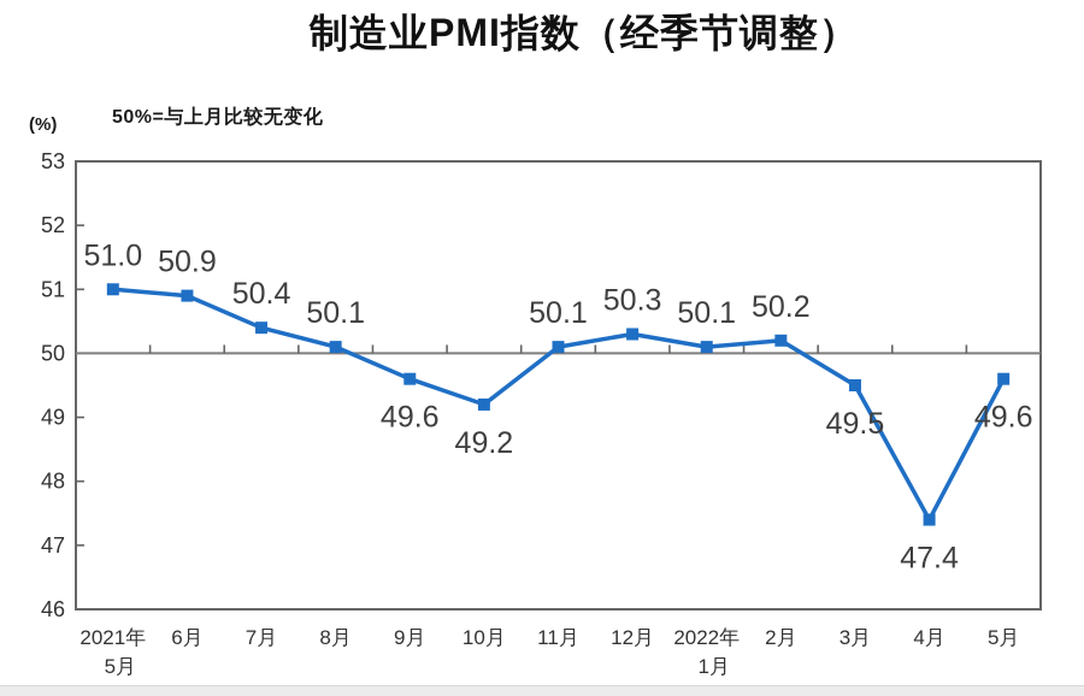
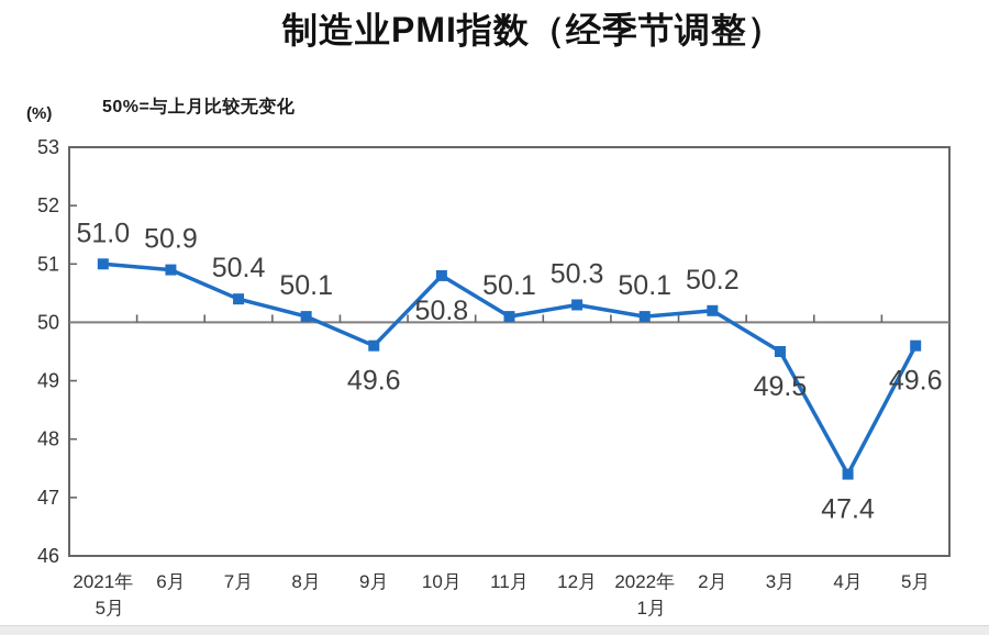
10月: 49.2 -> 50.8
